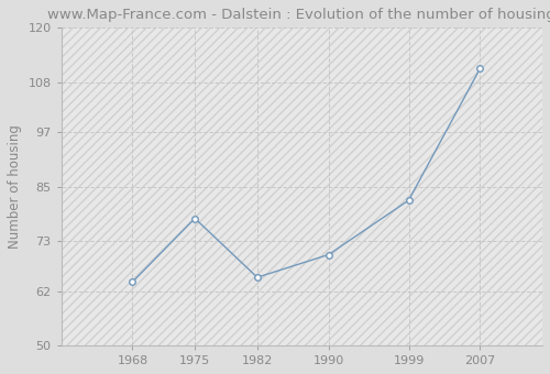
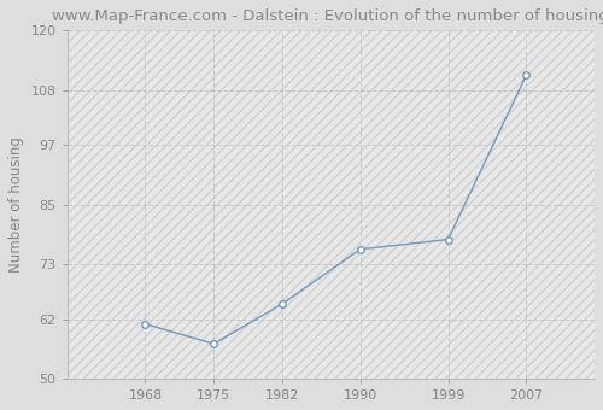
1968: 64 -> 61
1975: 78 -> 57
1990: 70 -> 76
1999: 82 -> 78
